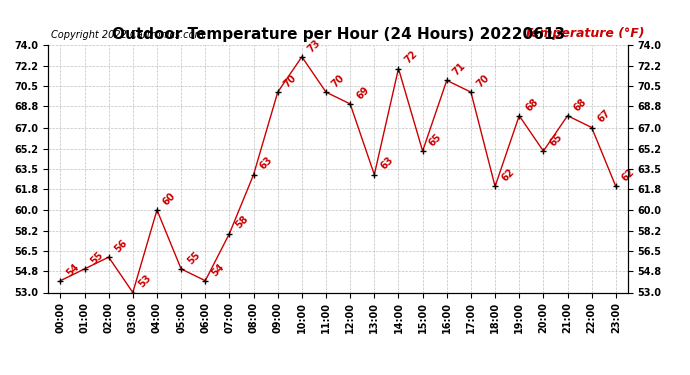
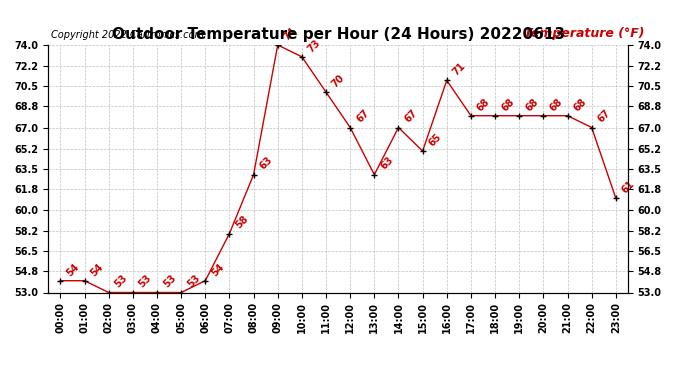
01:00: 55 -> 54
02:00: 56 -> 53
04:00: 60 -> 53
05:00: 55 -> 53
09:00: 70 -> 74
12:00: 69 -> 67
14:00: 72 -> 67
17:00: 70 -> 68
18:00: 62 -> 68
20:00: 65 -> 68
23:00: 62 -> 61
